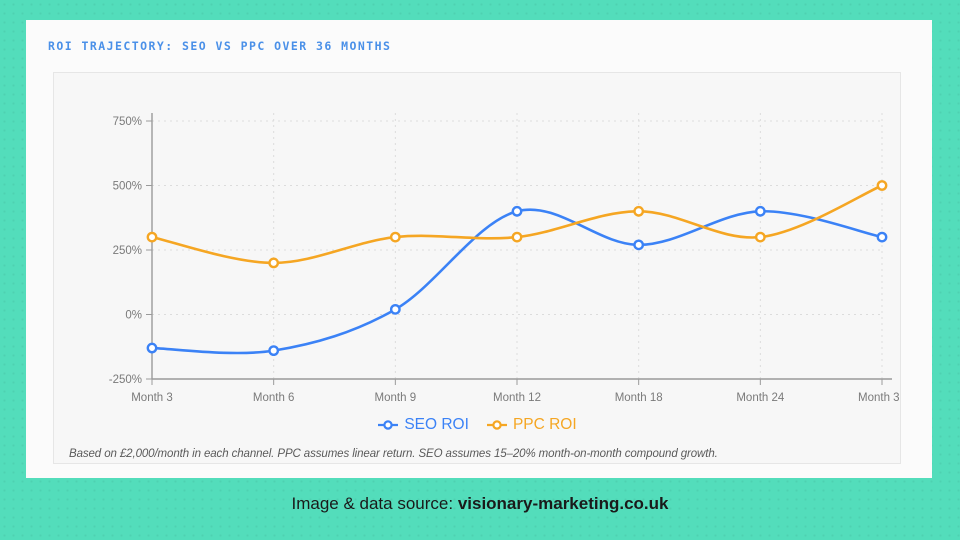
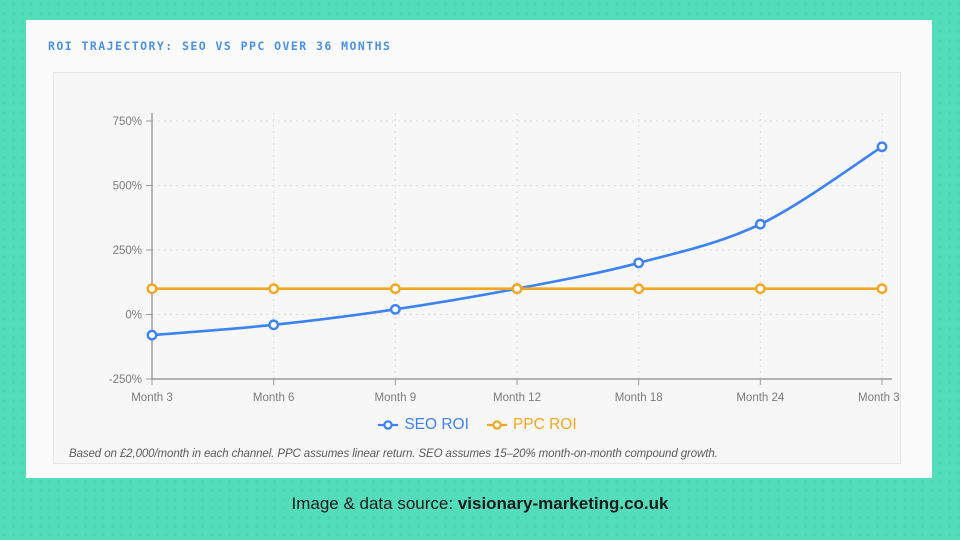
SEO ROI/Month 3: -130% -> -80%
PPC ROI/Month 3: 300% -> 100%
SEO ROI/Month 6: -140% -> -40%
PPC ROI/Month 6: 200% -> 100%
PPC ROI/Month 9: 300% -> 100%
SEO ROI/Month 12: 400% -> 100%
PPC ROI/Month 12: 300% -> 100%
SEO ROI/Month 18: 270% -> 200%
PPC ROI/Month 18: 400% -> 100%
SEO ROI/Month 24: 400% -> 350%
PPC ROI/Month 24: 300% -> 100%
SEO ROI/Month 36: 300% -> 650%
PPC ROI/Month 36: 500% -> 100%
